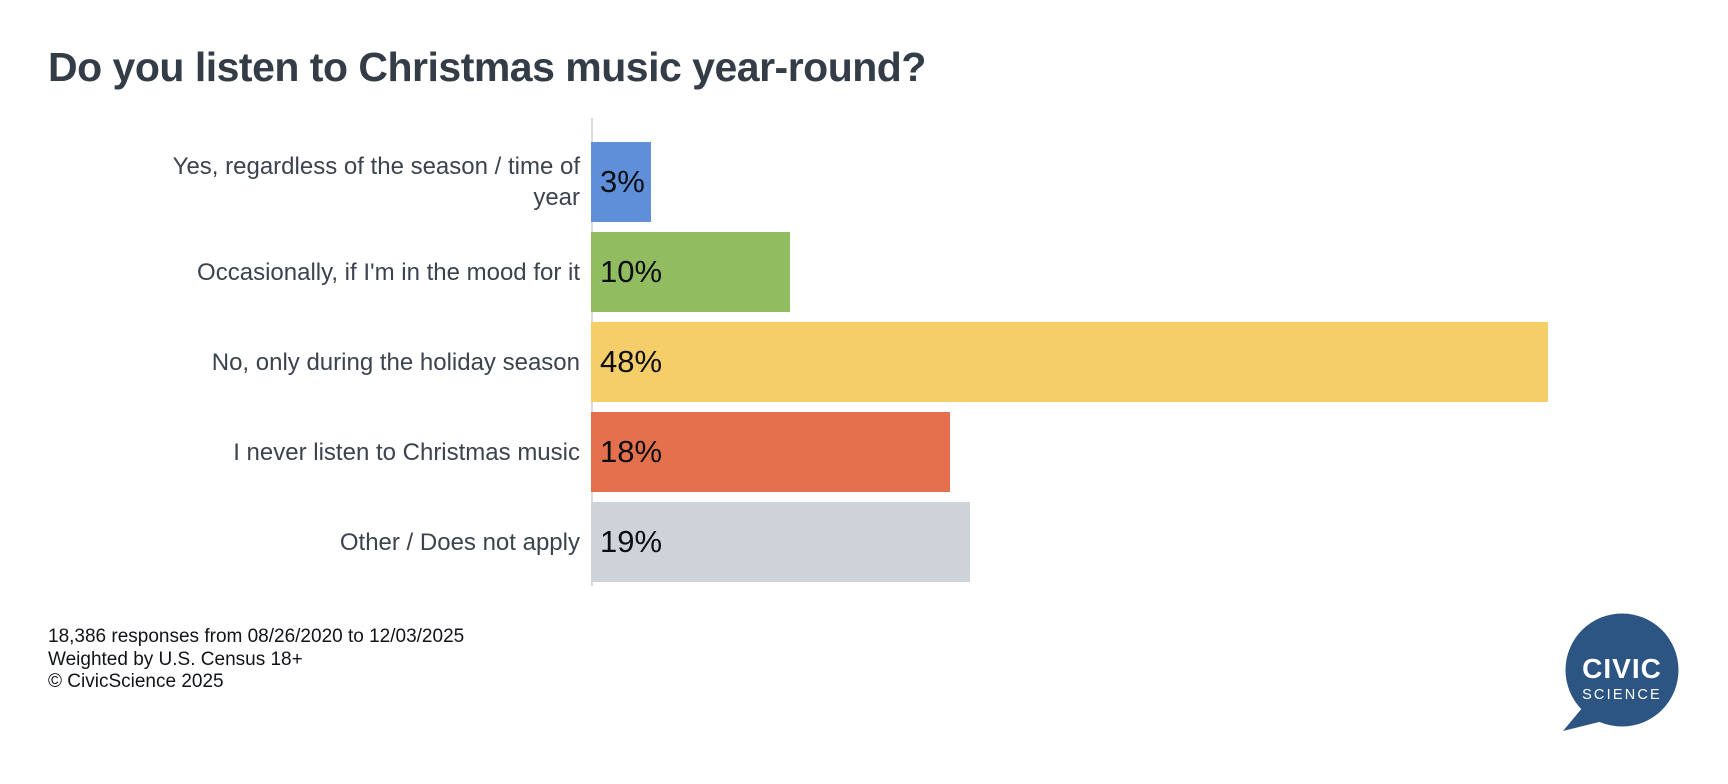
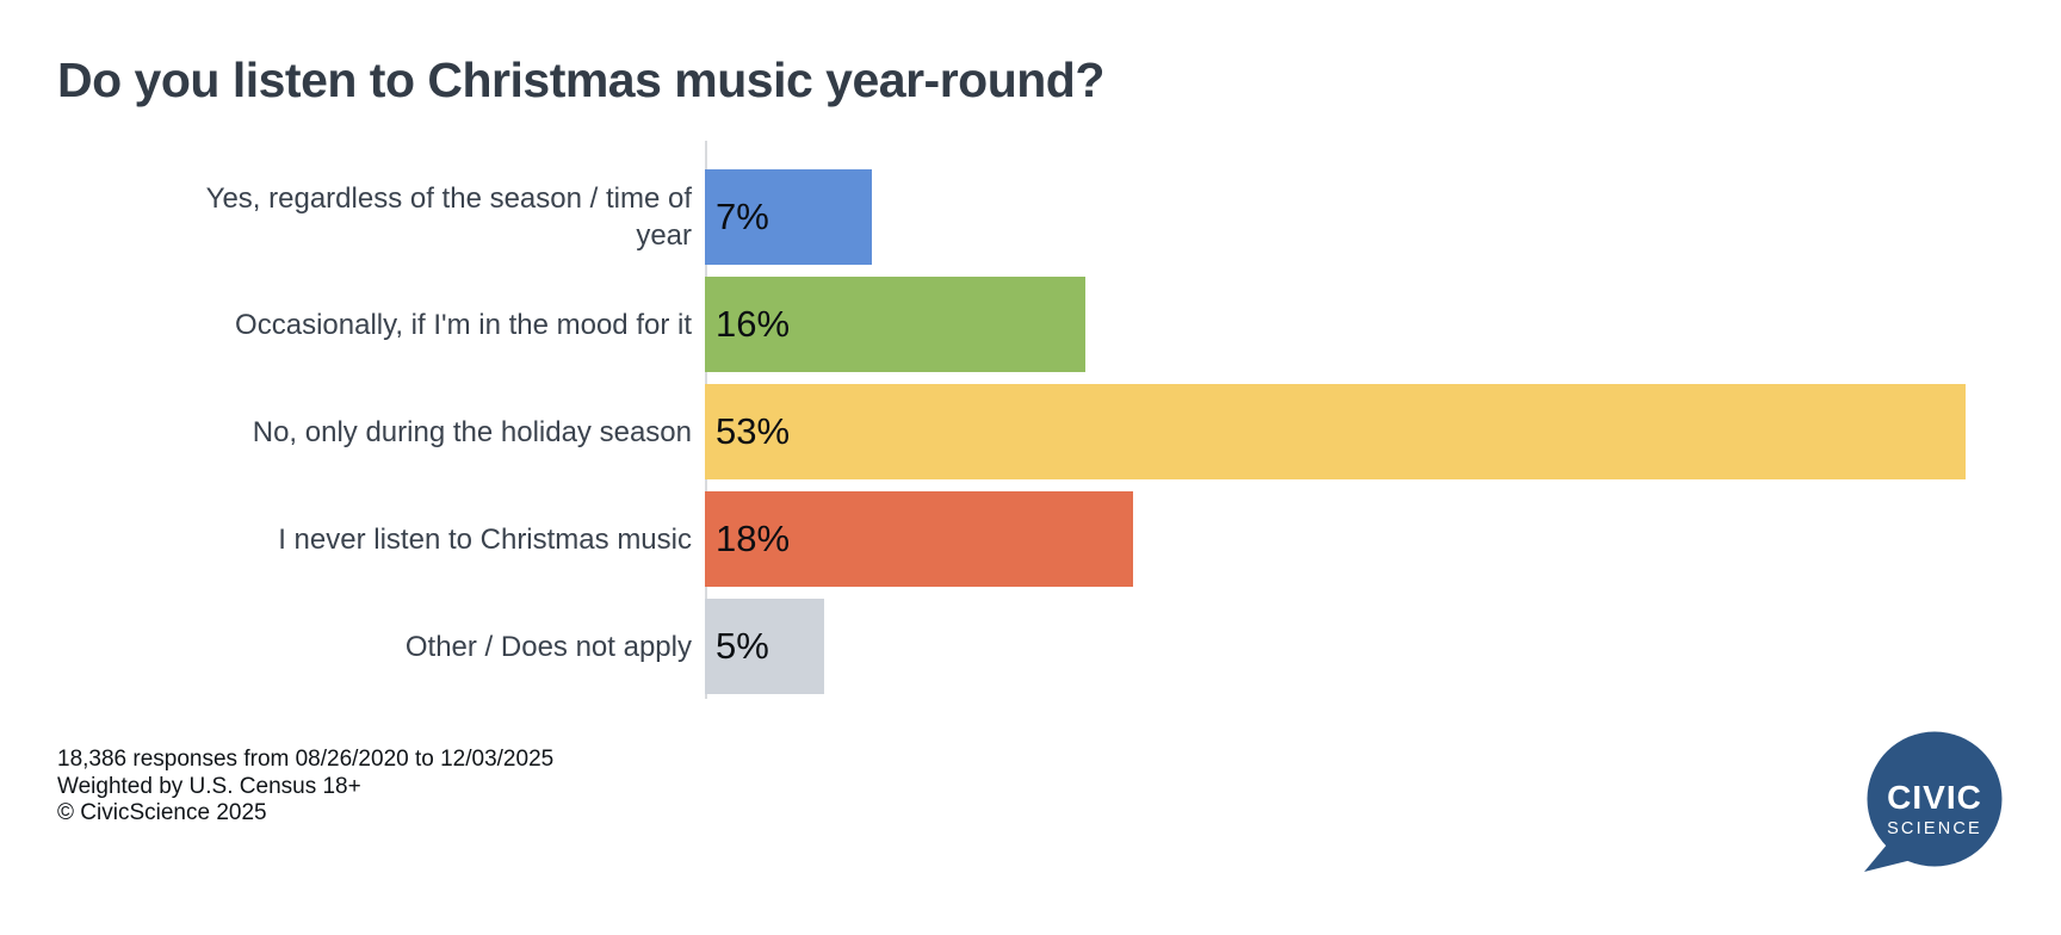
Yes, regardless of the season / time of year: 3% -> 7%
Occasionally, if I'm in the mood for it: 10% -> 16%
No, only during the holiday season: 48% -> 53%
Other / Does not apply: 19% -> 5%
